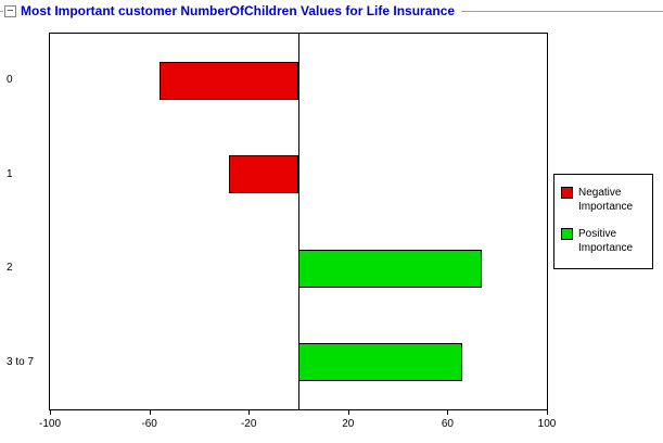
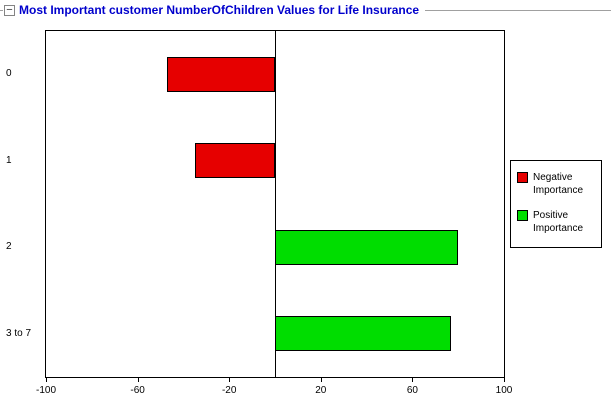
0: -56 -> -47
1: -28 -> -35
2: 74 -> 80
3 to 7: 66 -> 77
